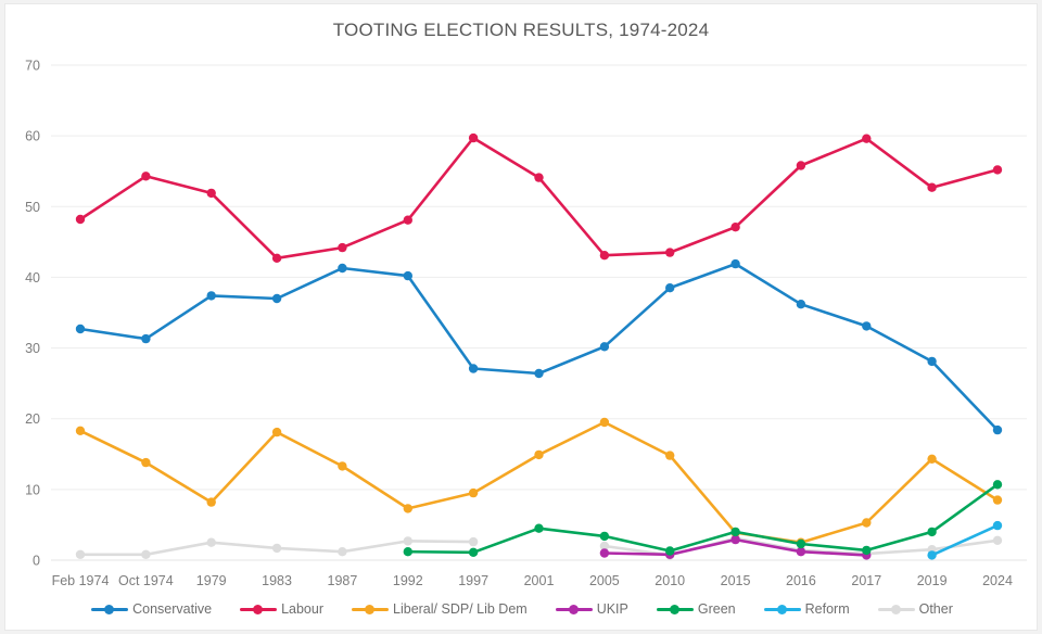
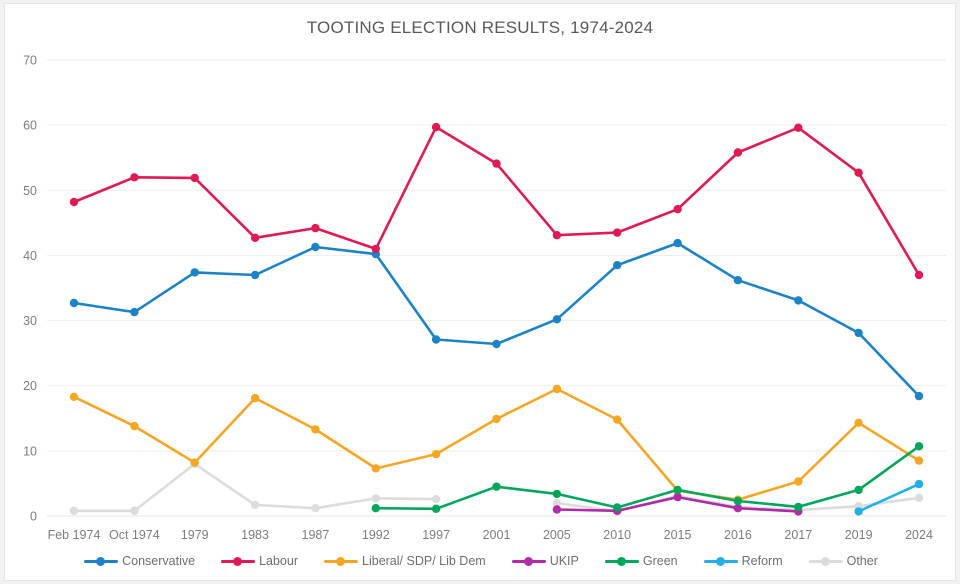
Labour/Oct 1974: 54 -> 52
Other/1979: 2 -> 8
Labour/1992: 48 -> 41
Labour/2024: 55 -> 37
